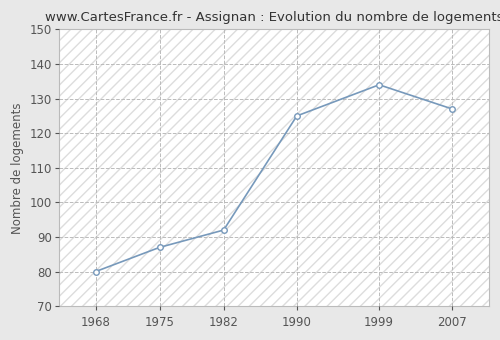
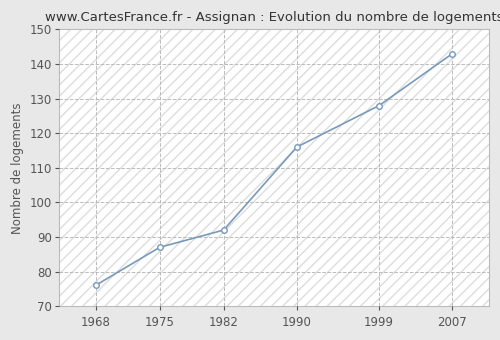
1968: 80 -> 76
1990: 125 -> 116
1999: 134 -> 128
2007: 127 -> 143
